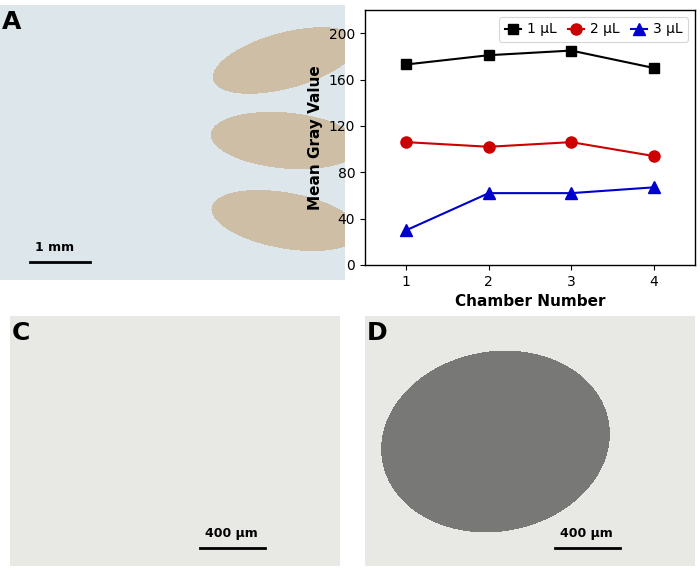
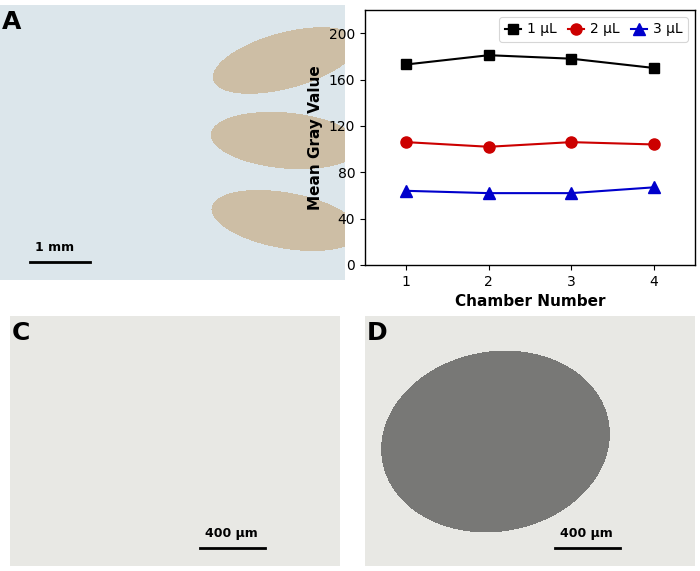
3 μL/1: 30 -> 64
1 μL/3: 185 -> 178
2 μL/4: 94 -> 104
